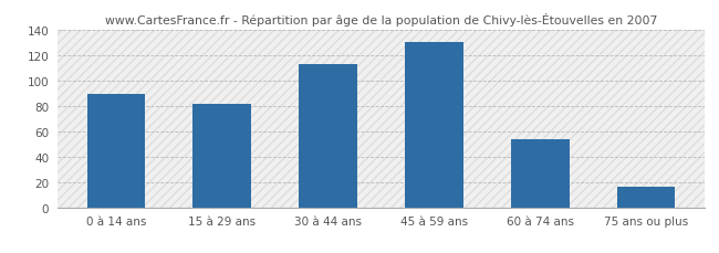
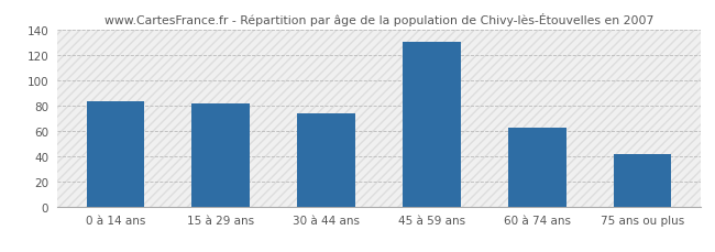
0 à 14 ans: 89 -> 83
30 à 44 ans: 113 -> 74
60 à 74 ans: 54 -> 62
75 ans ou plus: 16 -> 41
